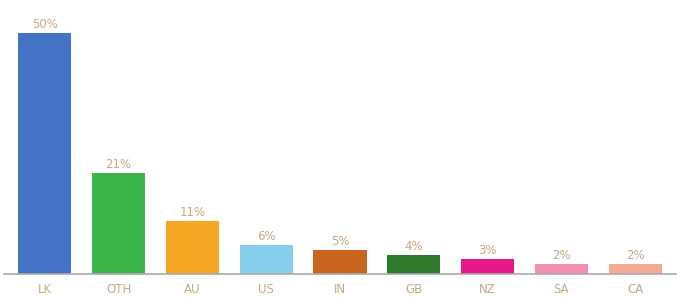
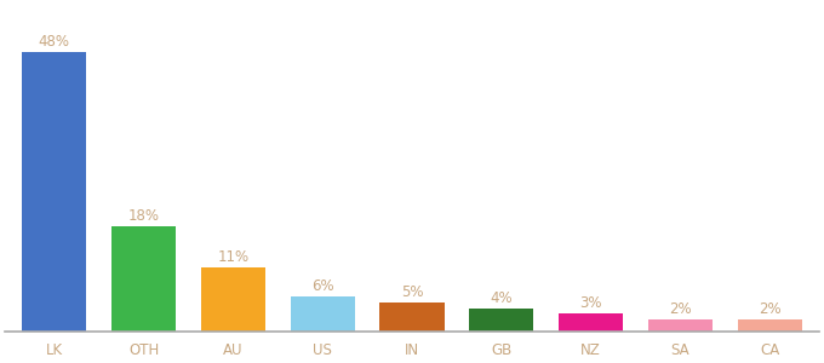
LK: 50% -> 48%
OTH: 21% -> 18%
